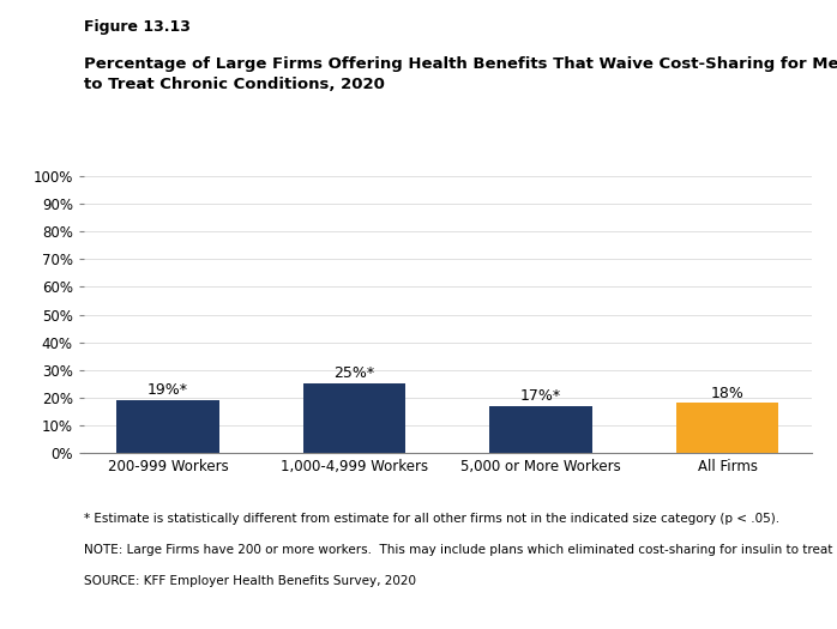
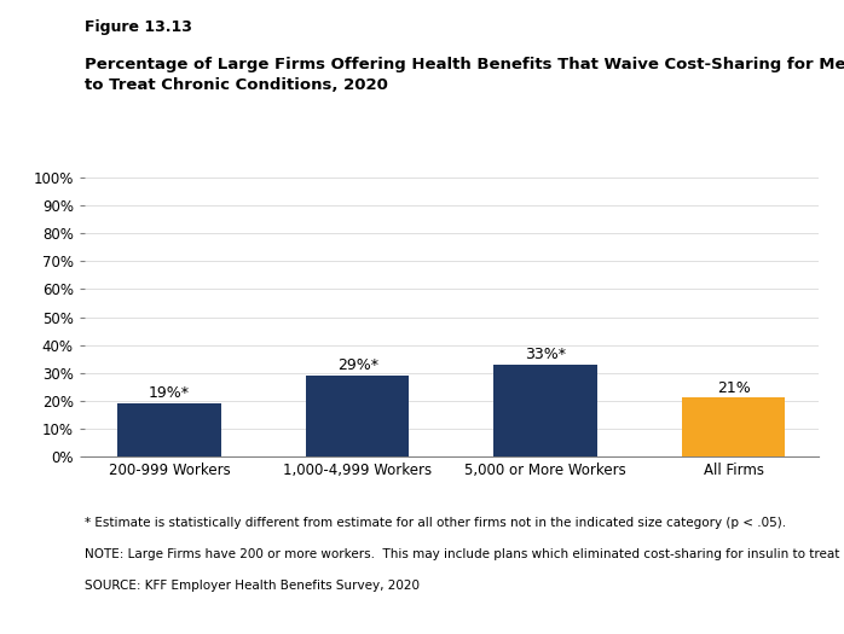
1,000-4,999 Workers: 25%* -> 29%*
5,000 or More Workers: 17%* -> 33%*
All Firms: 18% -> 21%
